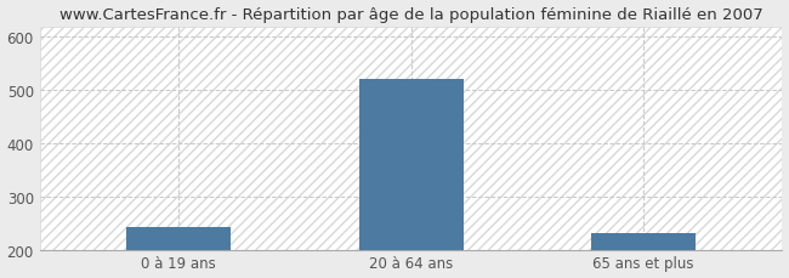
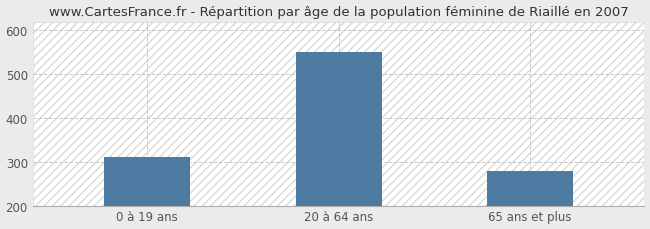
0 à 19 ans: 242 -> 310
20 à 64 ans: 520 -> 550
65 ans et plus: 232 -> 280
